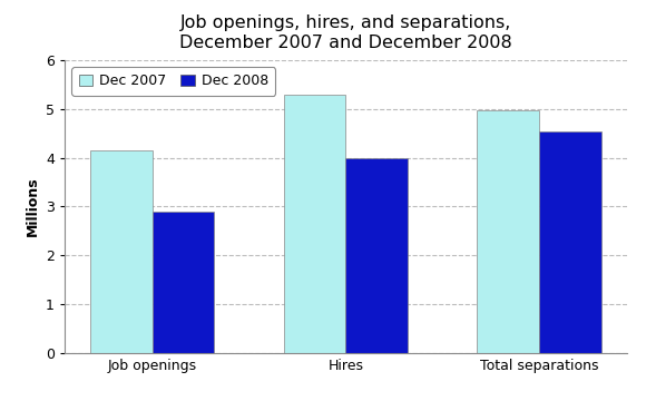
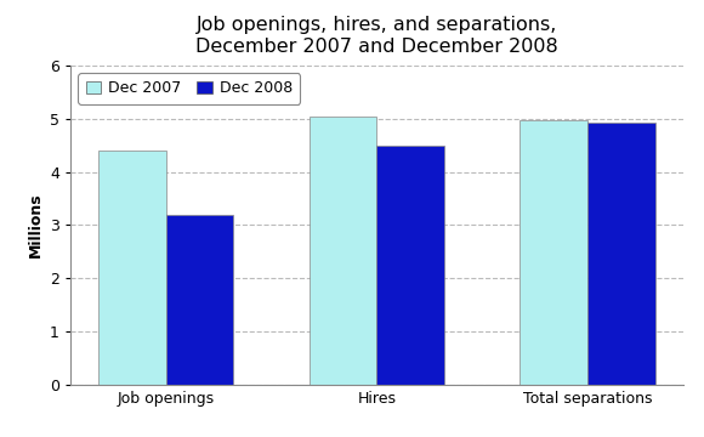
Dec 2007/Job openings: 4.15 -> 4.40
Dec 2008/Job openings: 2.90 -> 3.20
Dec 2007/Hires: 5.30 -> 5.05
Dec 2008/Hires: 4.00 -> 4.50
Dec 2008/Total separations: 4.55 -> 4.93
